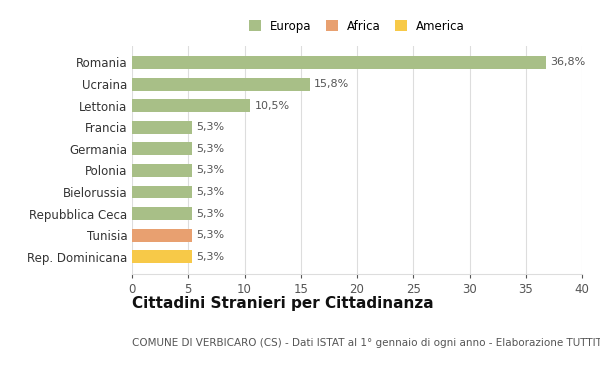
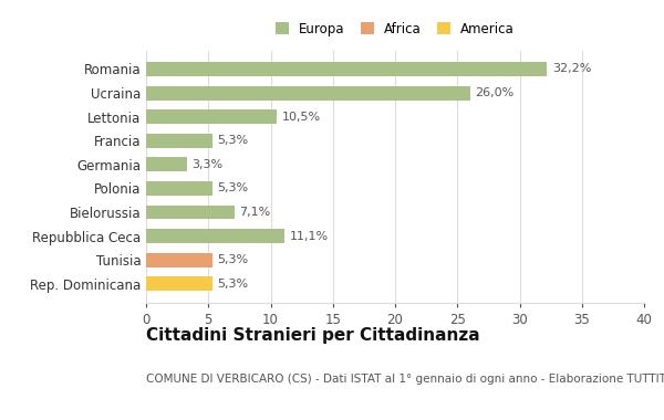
Romania: 36,8% -> 32,2%
Ucraina: 15,8% -> 26,0%
Germania: 5,3% -> 3,3%
Bielorussia: 5,3% -> 7,1%
Repubblica Ceca: 5,3% -> 11,1%
